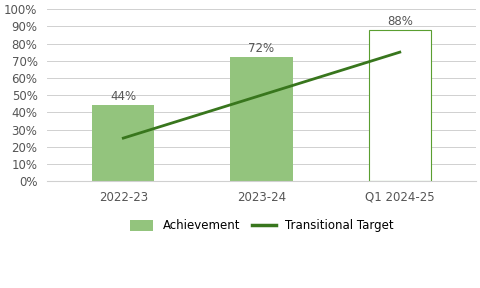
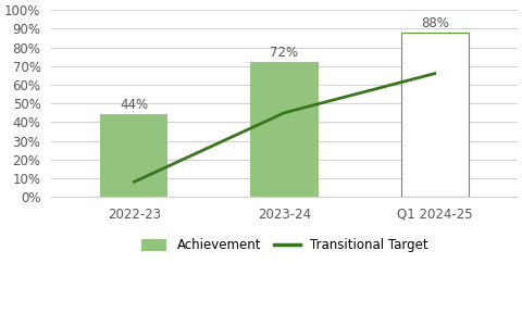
Transitional Target/2022-23: 25% -> 8%
Transitional Target/2023-24: 50% -> 45%
Transitional Target/Q1 2024-25: 75% -> 66%
